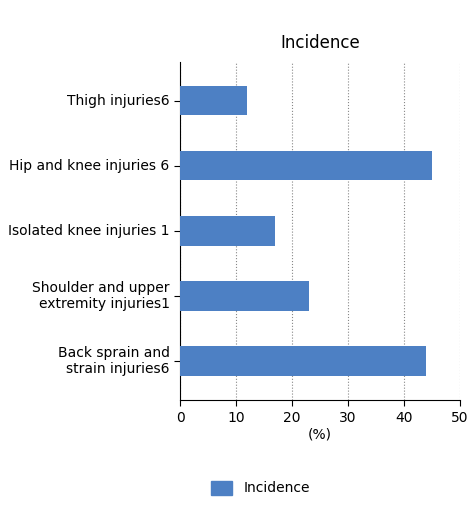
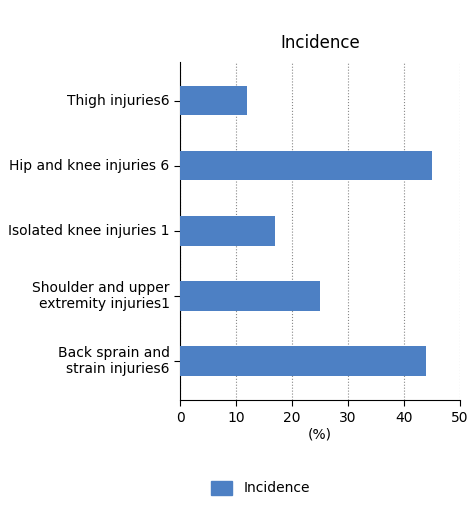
Shoulder and upper extremity injuries1: 23 -> 25
